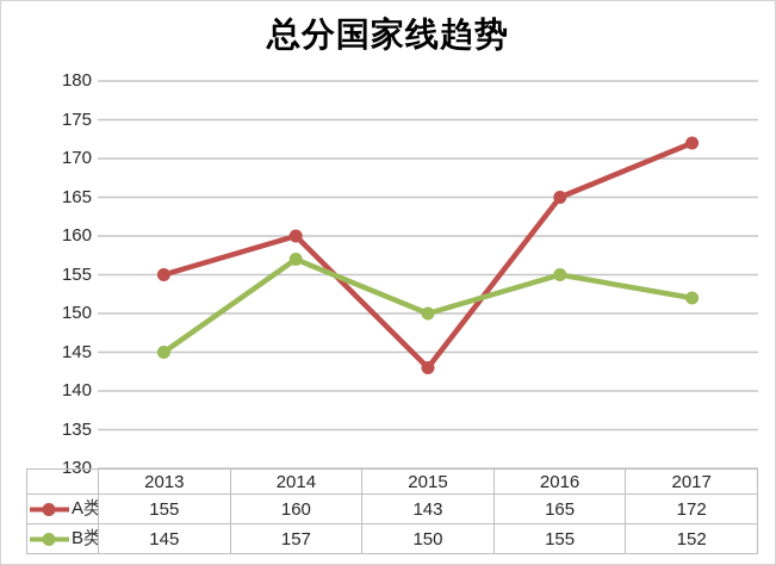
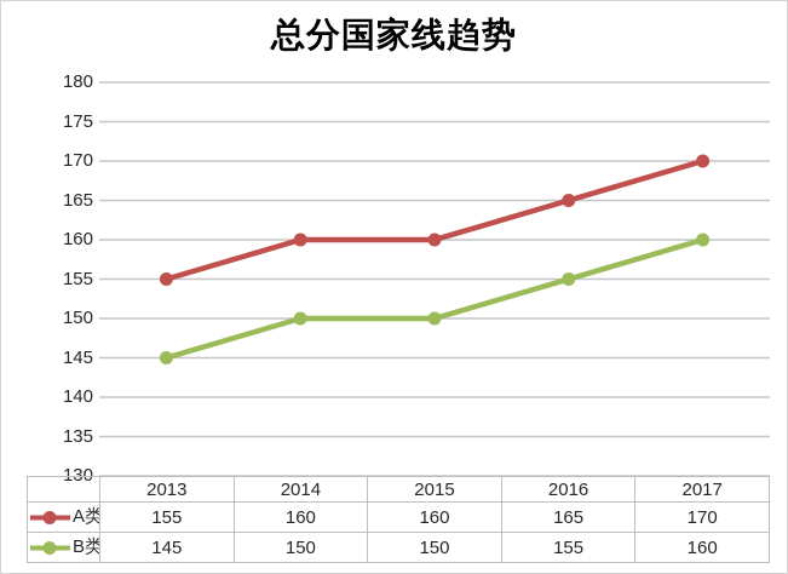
B类/2014: 157 -> 150
A类/2015: 143 -> 160
A类/2017: 172 -> 170
B类/2017: 152 -> 160
